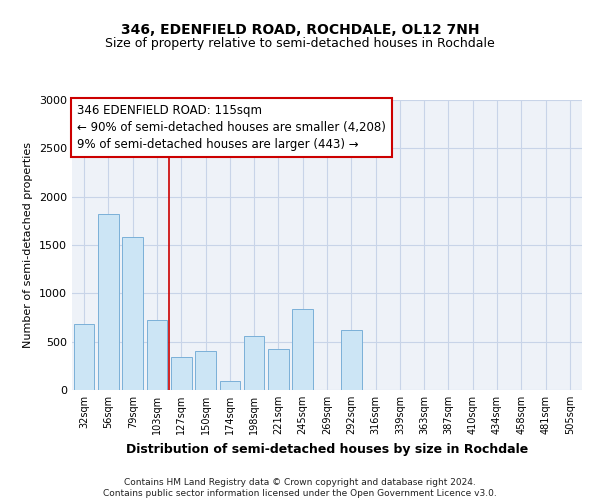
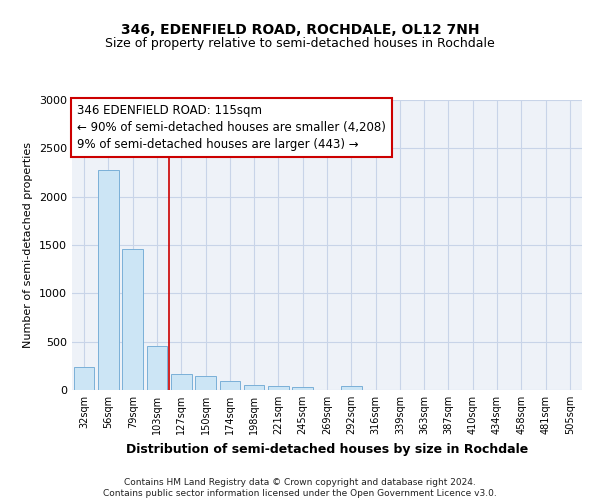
32sqm: 680 -> 240
56sqm: 1820 -> 2280
79sqm: 1580 -> 1460
103sqm: 720 -> 460
127sqm: 340 -> 170
150sqm: 400 -> 140
198sqm: 560 -> 60
221sqm: 420 -> 40
245sqm: 840 -> 40
292sqm: 620 -> 40
